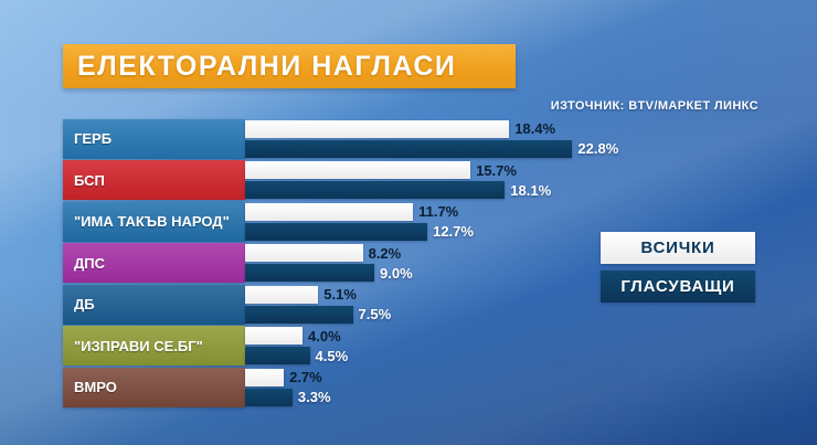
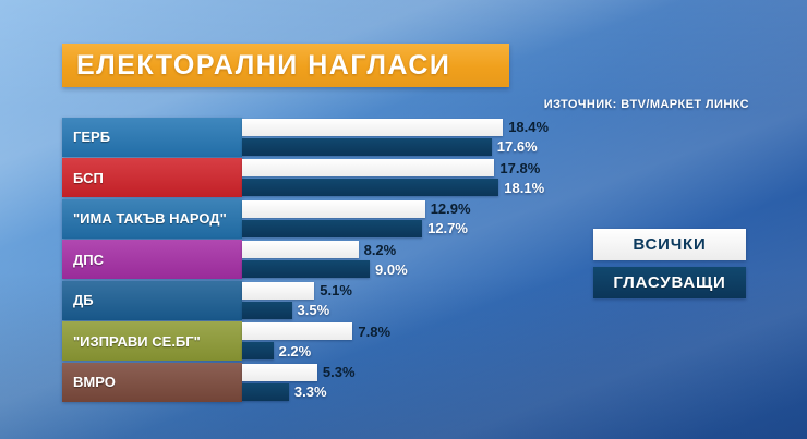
ГЛАСУВАЩИ/ГЕРБ: 22.8% -> 17.6%
ВСИЧКИ/БСП: 15.7% -> 17.8%
ВСИЧКИ/"ИМА ТАКЪВ НАРОД": 11.7% -> 12.9%
ГЛАСУВАЩИ/ДБ: 7.5% -> 3.5%
ВСИЧКИ/"ИЗПРАВИ СЕ.БГ": 4.0% -> 7.8%
ГЛАСУВАЩИ/"ИЗПРАВИ СЕ.БГ": 4.5% -> 2.2%
ВСИЧКИ/ВМРО: 2.7% -> 5.3%
